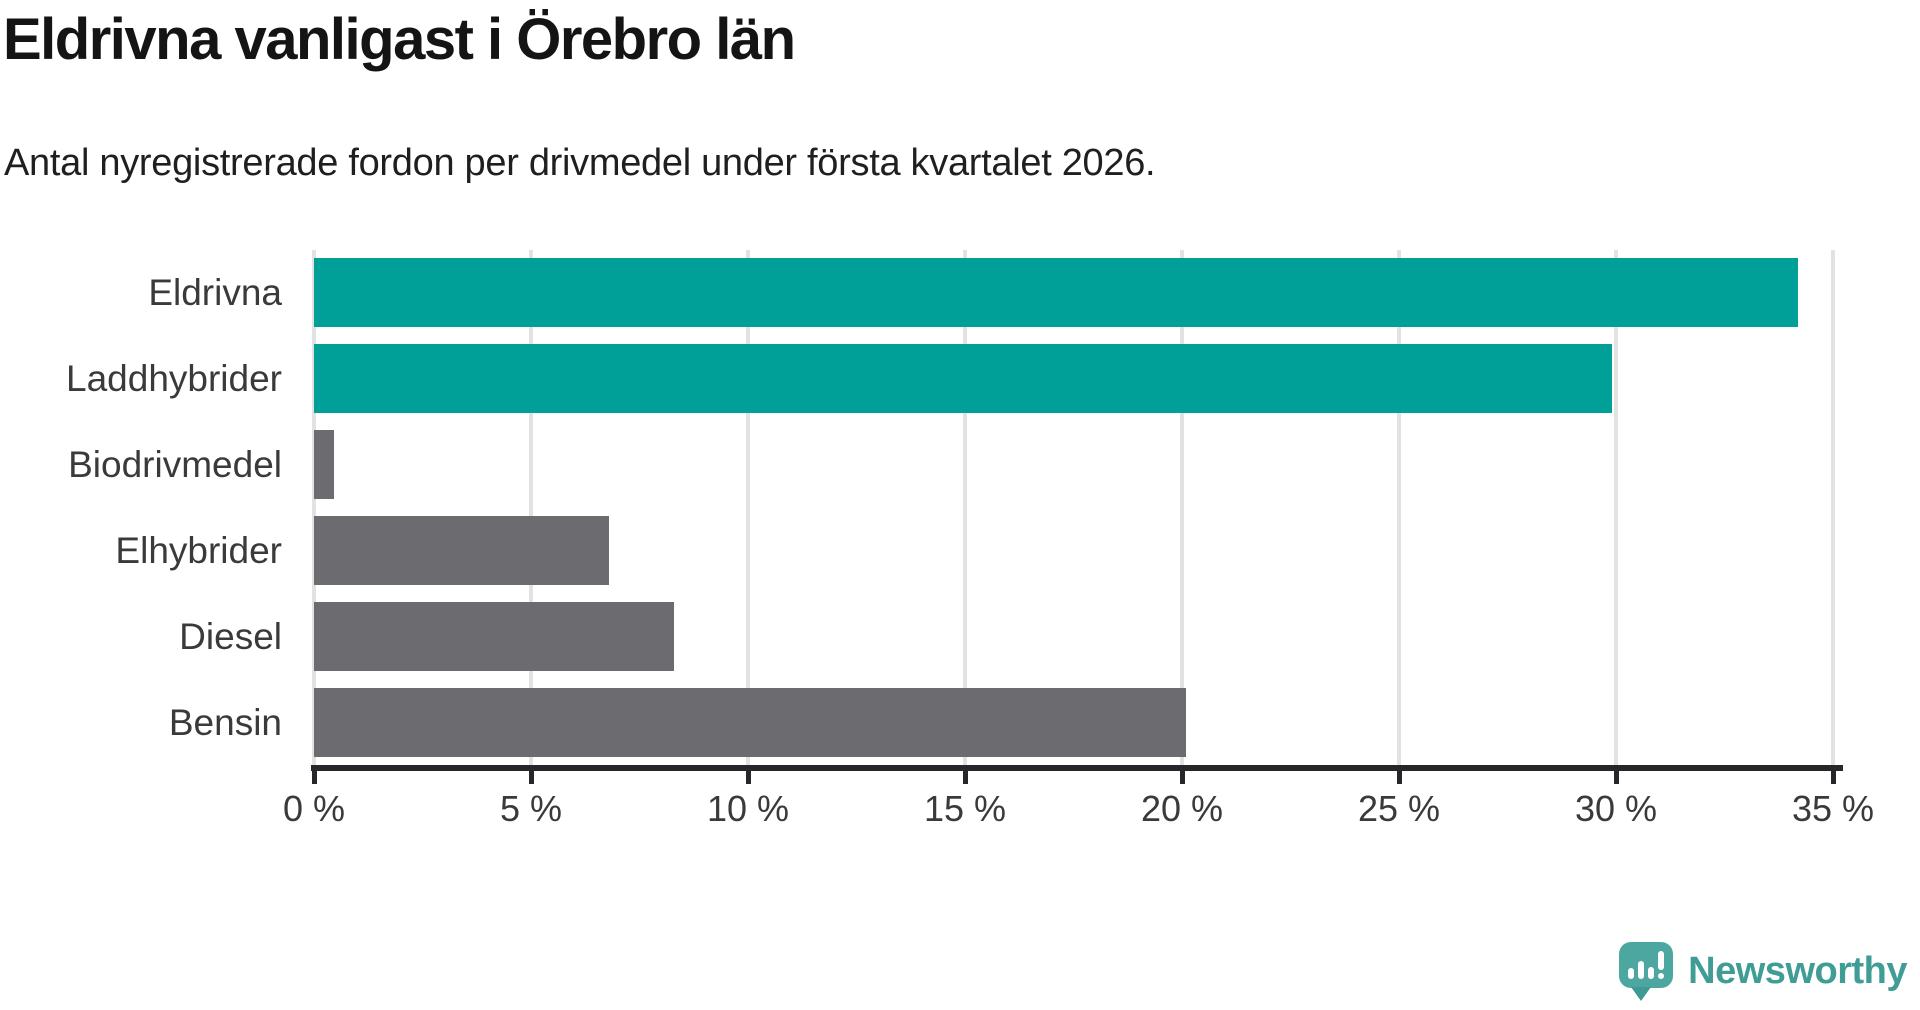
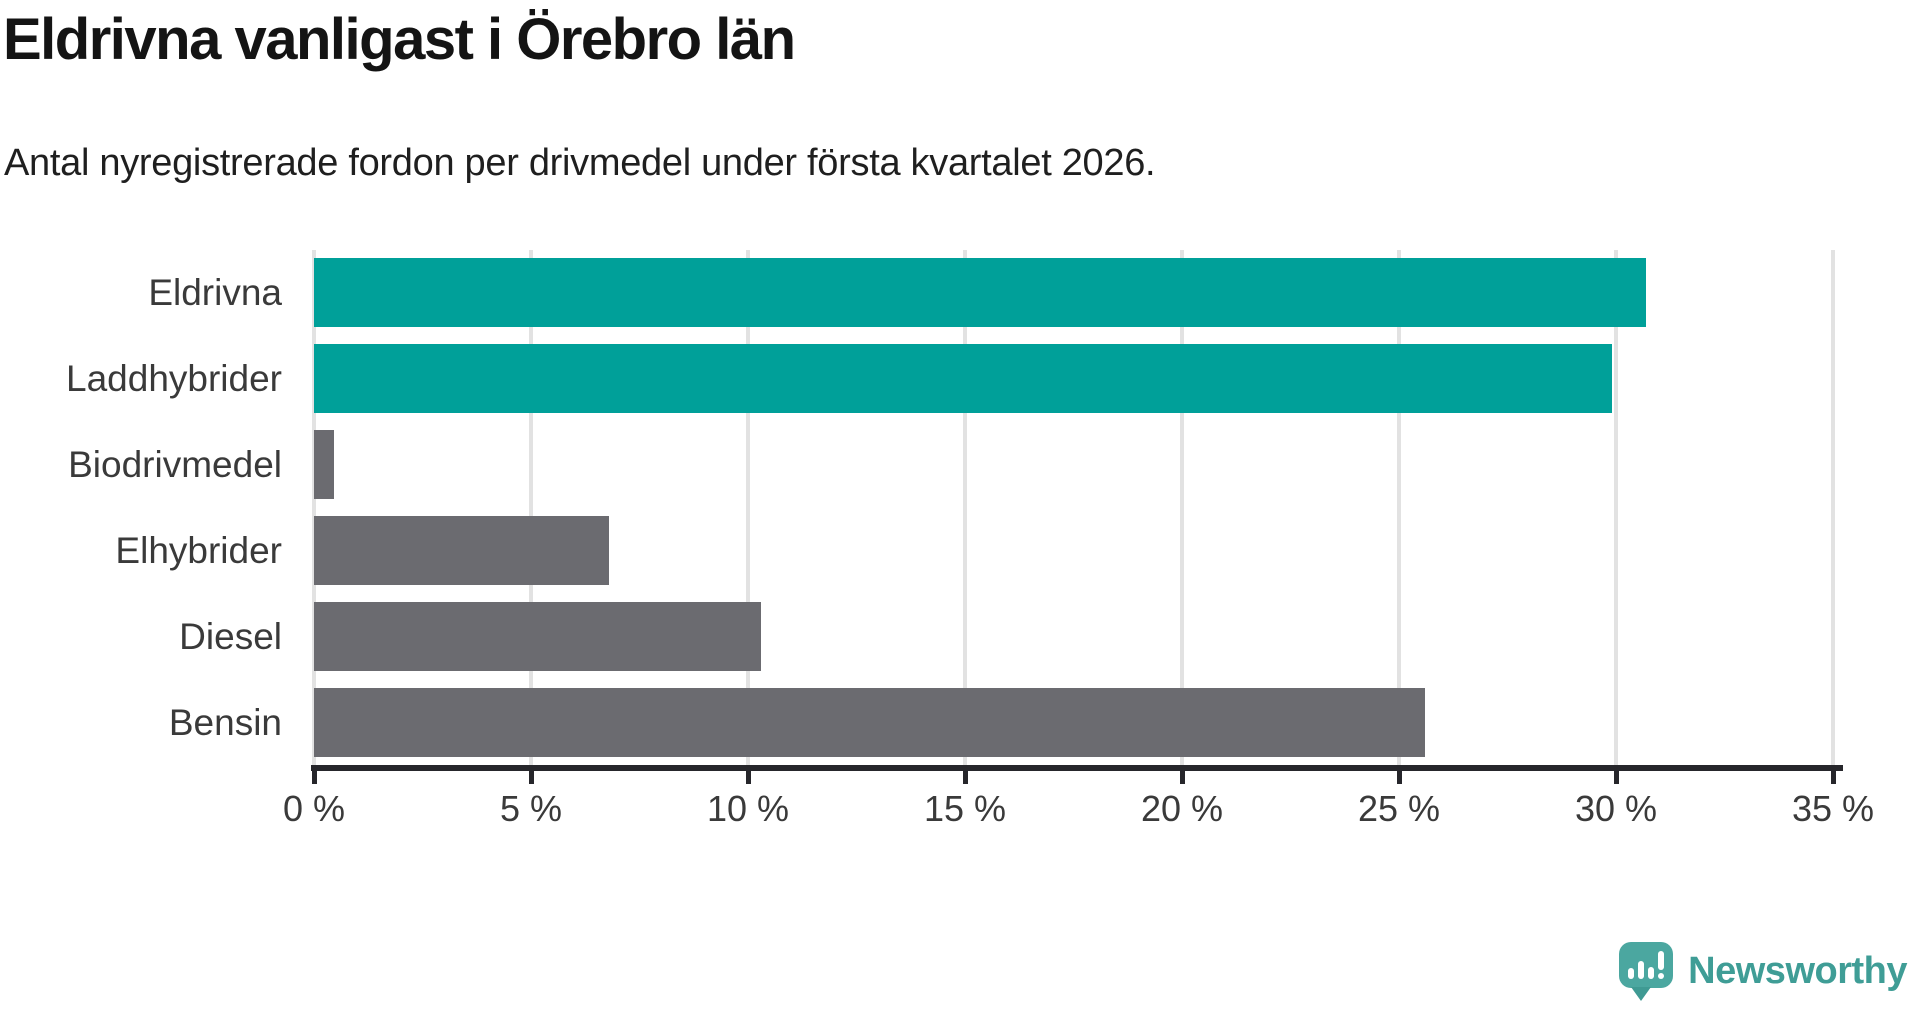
Eldrivna: 34.2% -> 30.7%
Diesel: 8.3% -> 10.3%
Bensin: 20.1% -> 25.6%
